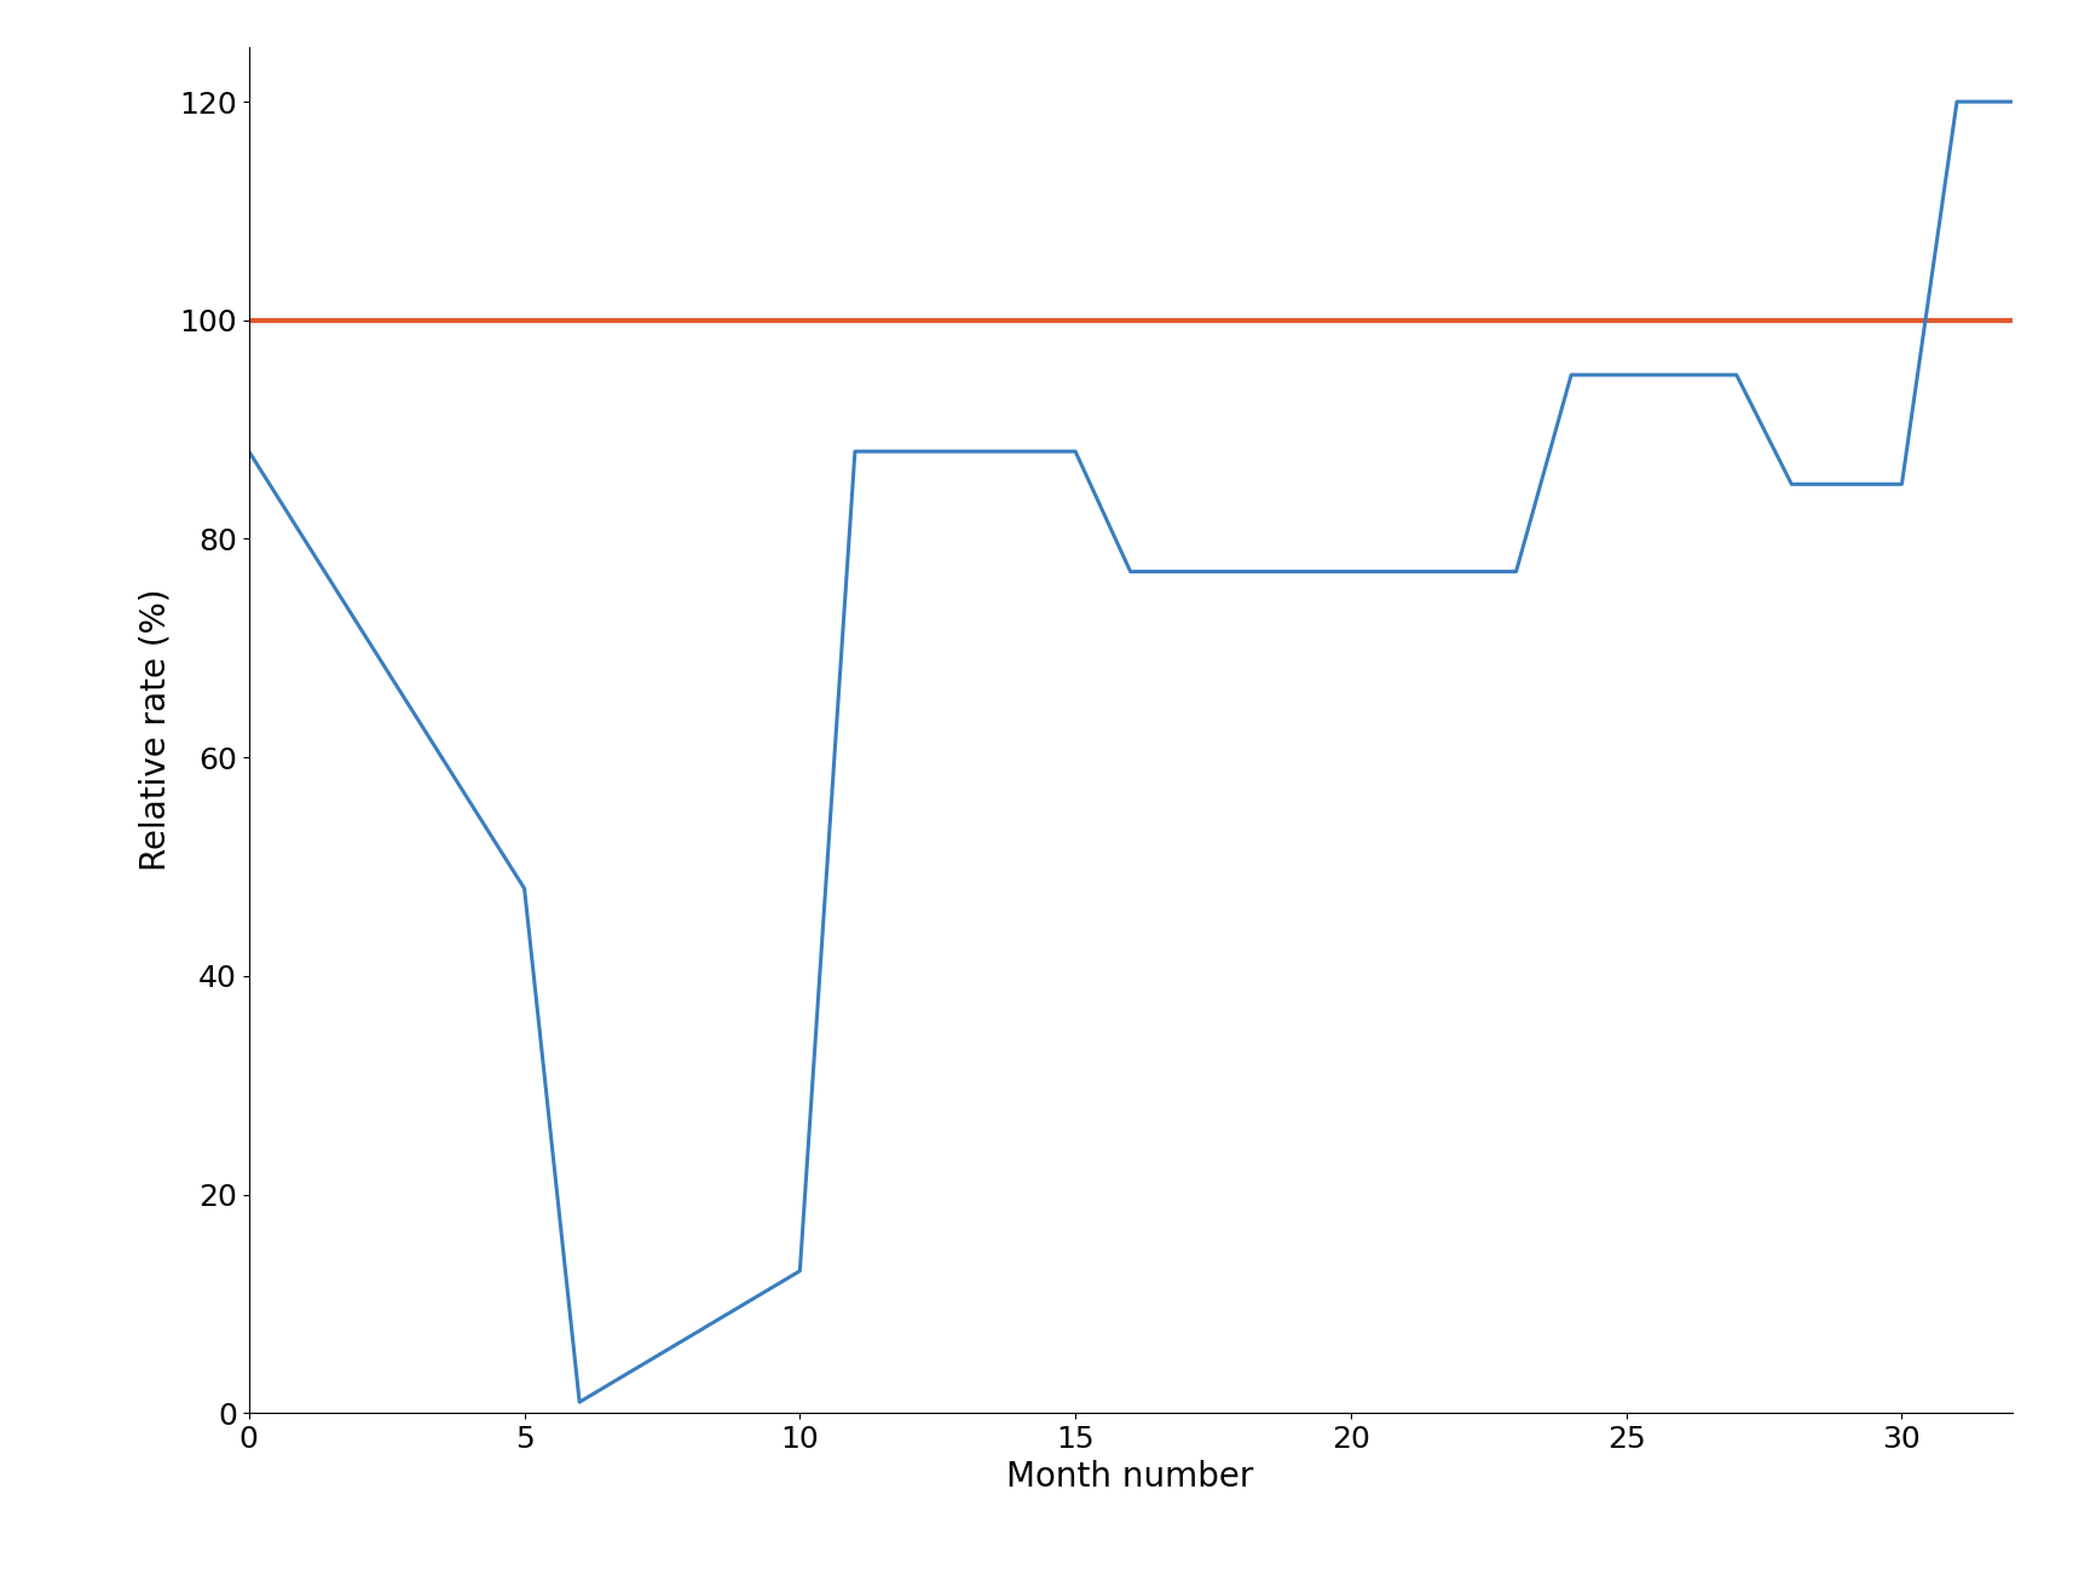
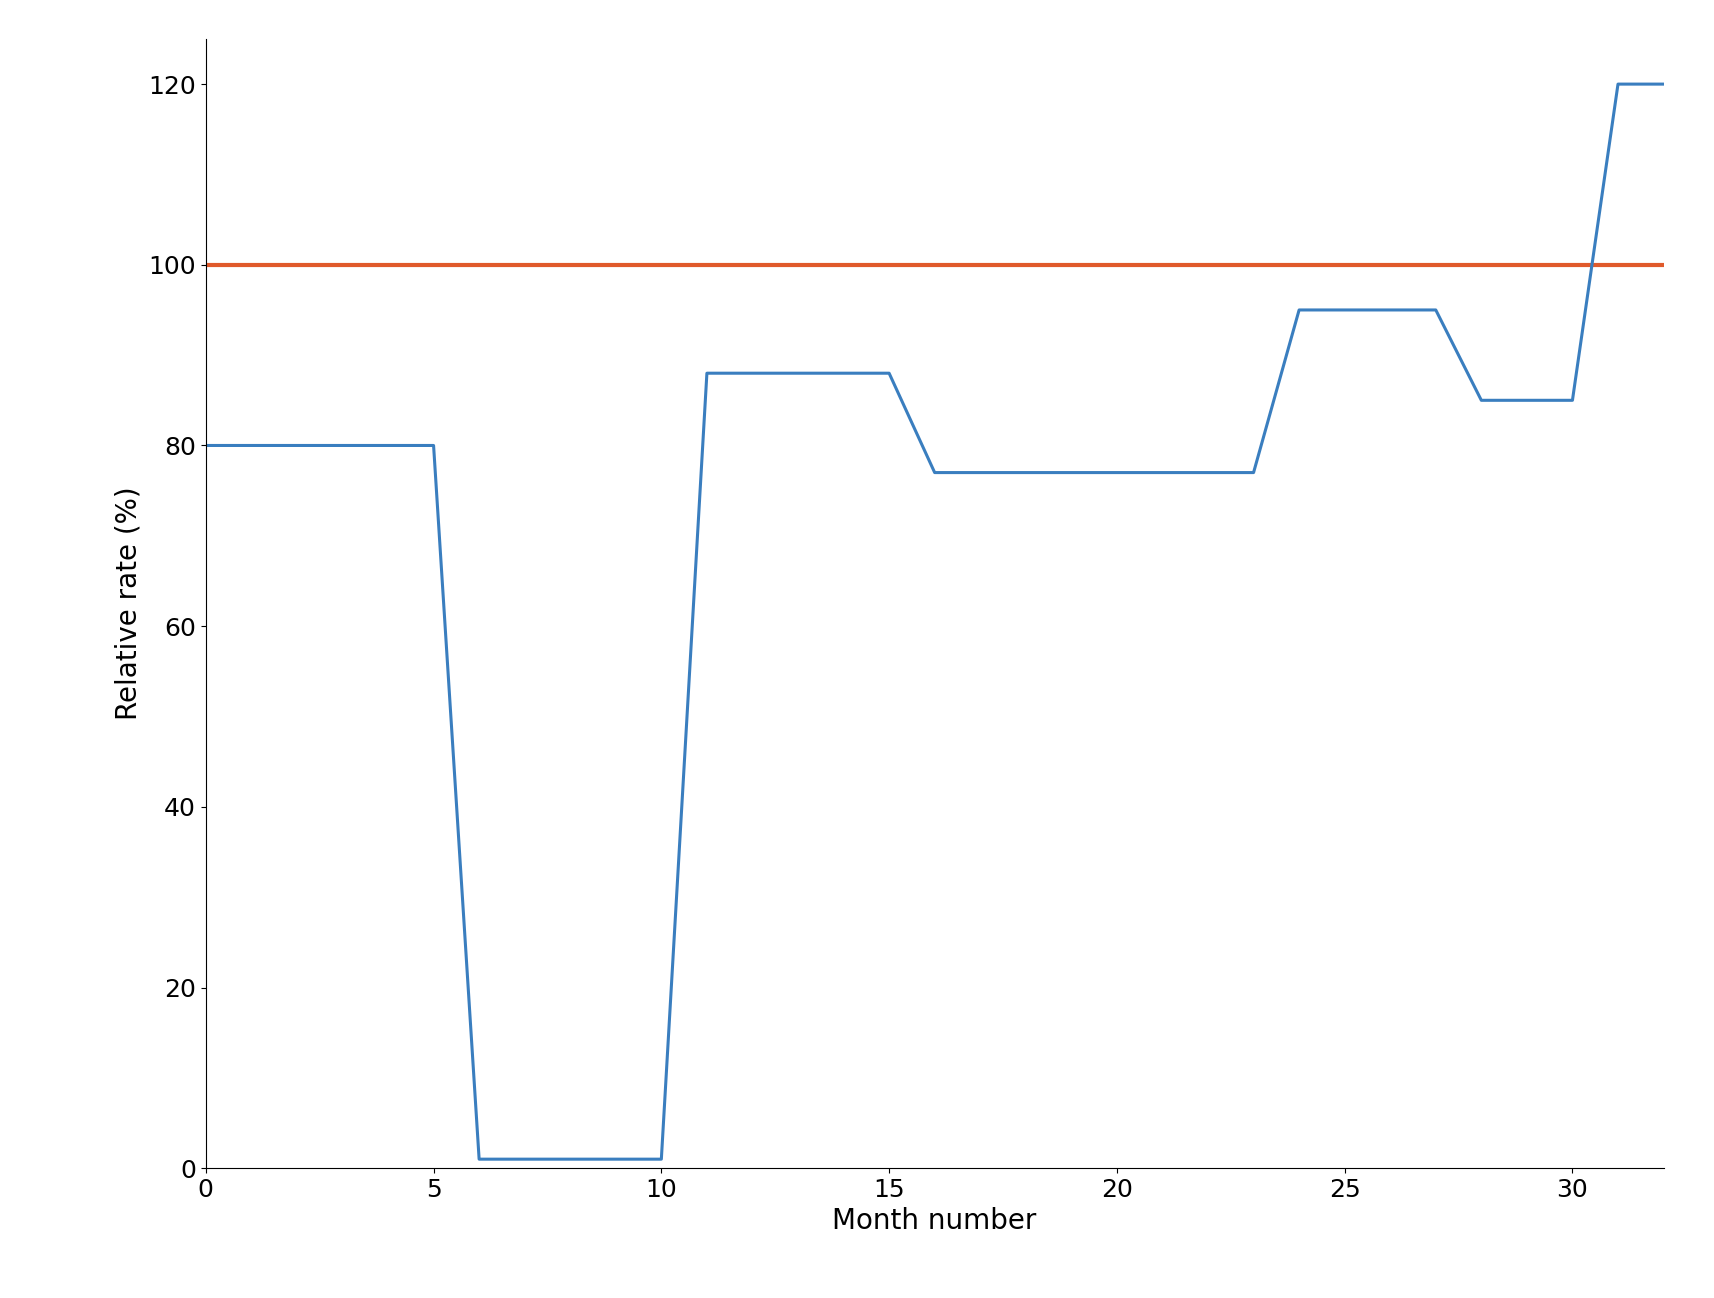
0: 88 -> 80
5: 48 -> 80
10: 13 -> 1
